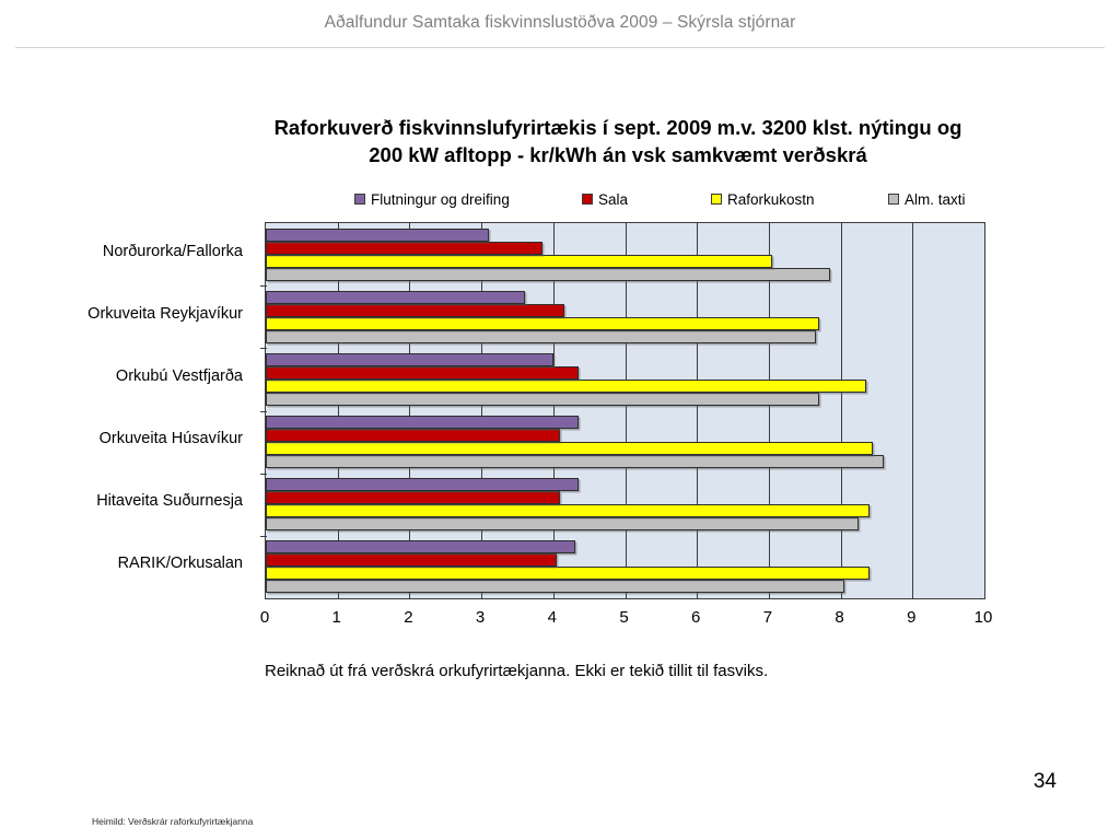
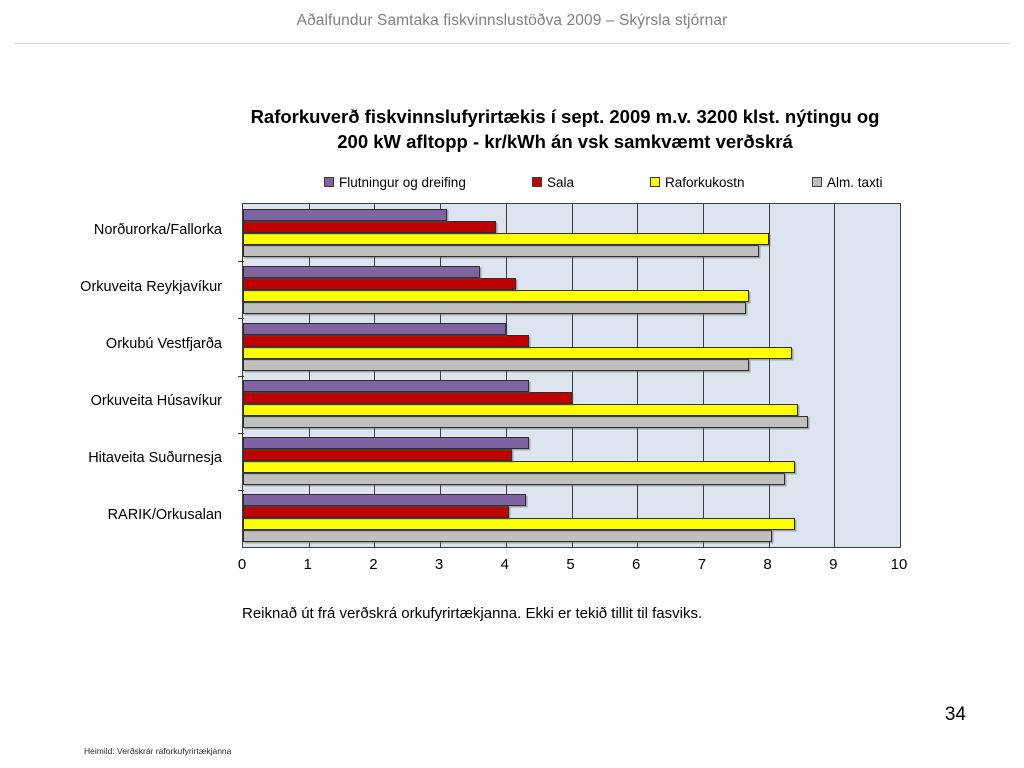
Raforkukostn/Norðurorka/Fallorka: 7.0 -> 8.0
Sala/Orkuveita Húsavíkur: 4.1 -> 5.0
